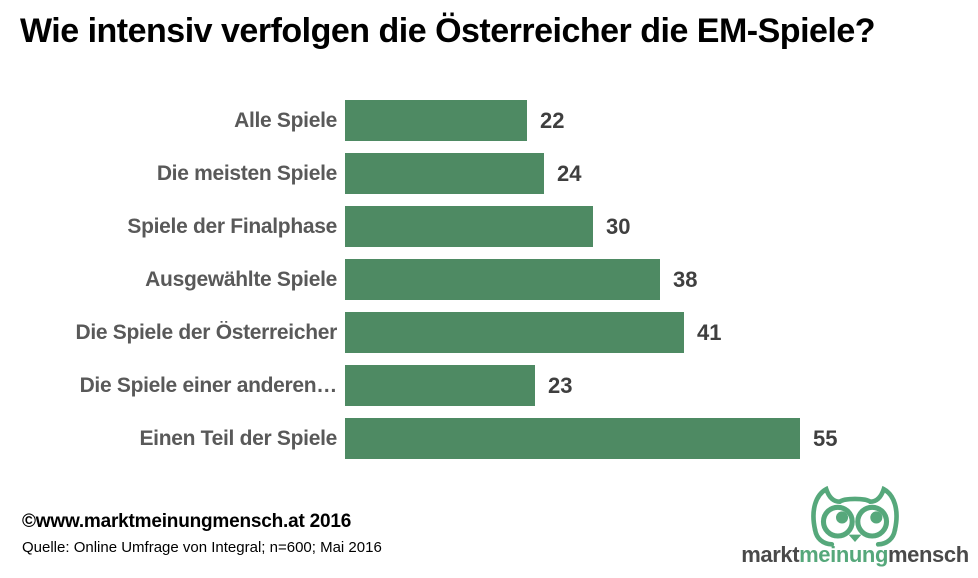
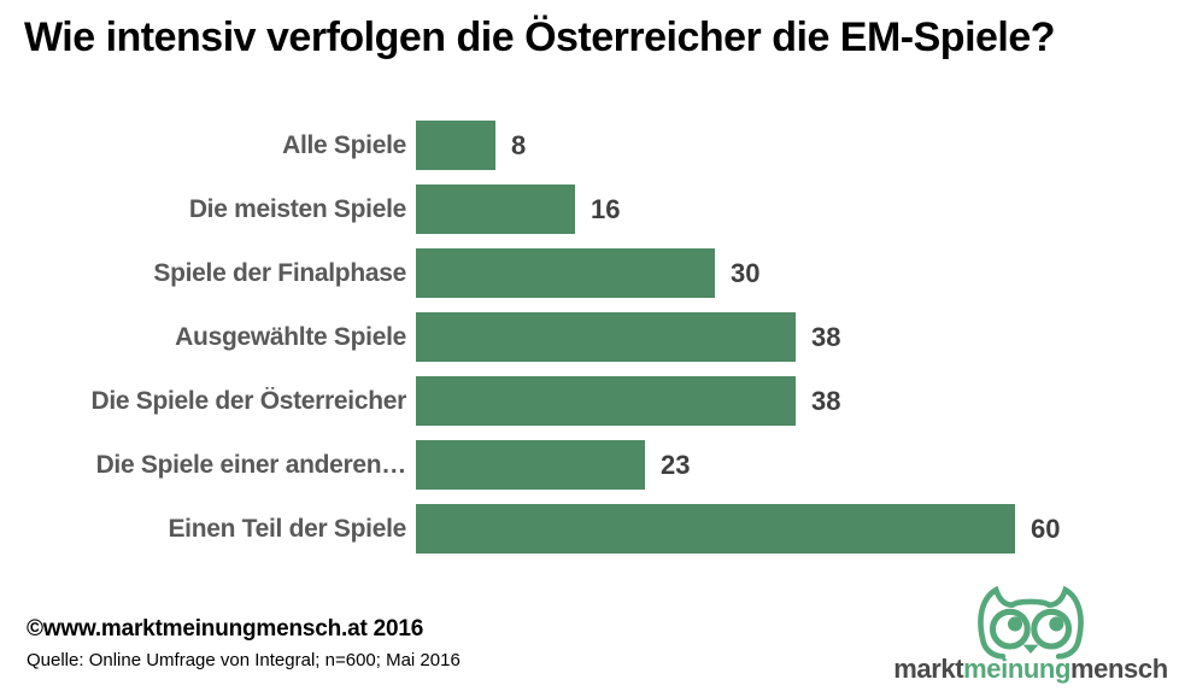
Alle Spiele: 22 -> 8
Die meisten Spiele: 24 -> 16
Die Spiele der Österreicher: 41 -> 38
Einen Teil der Spiele: 55 -> 60
